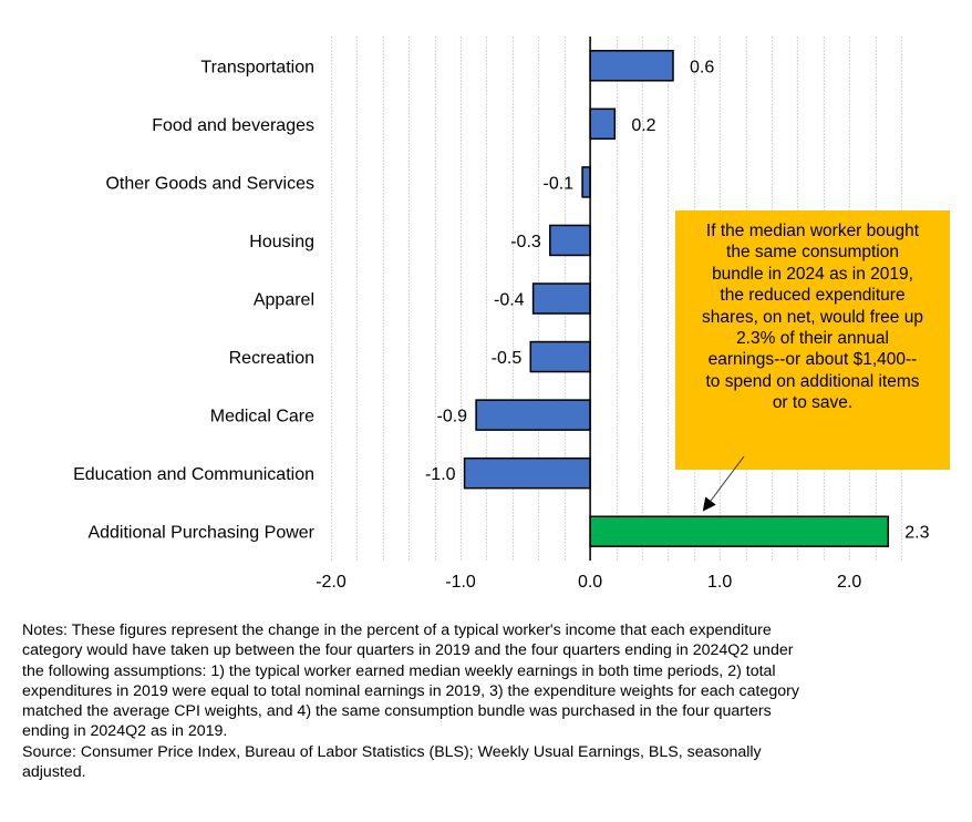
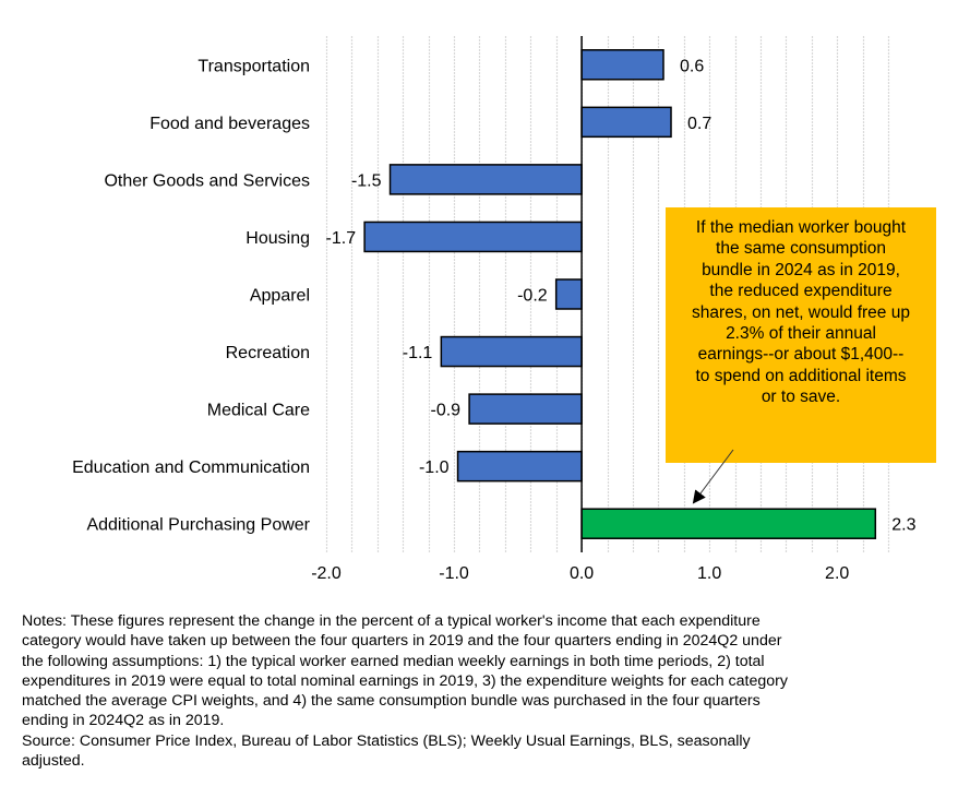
Food and beverages: 0.2 -> 0.7
Other Goods and Services: -0.1 -> -1.5
Housing: -0.3 -> -1.7
Apparel: -0.4 -> -0.2
Recreation: -0.5 -> -1.1
